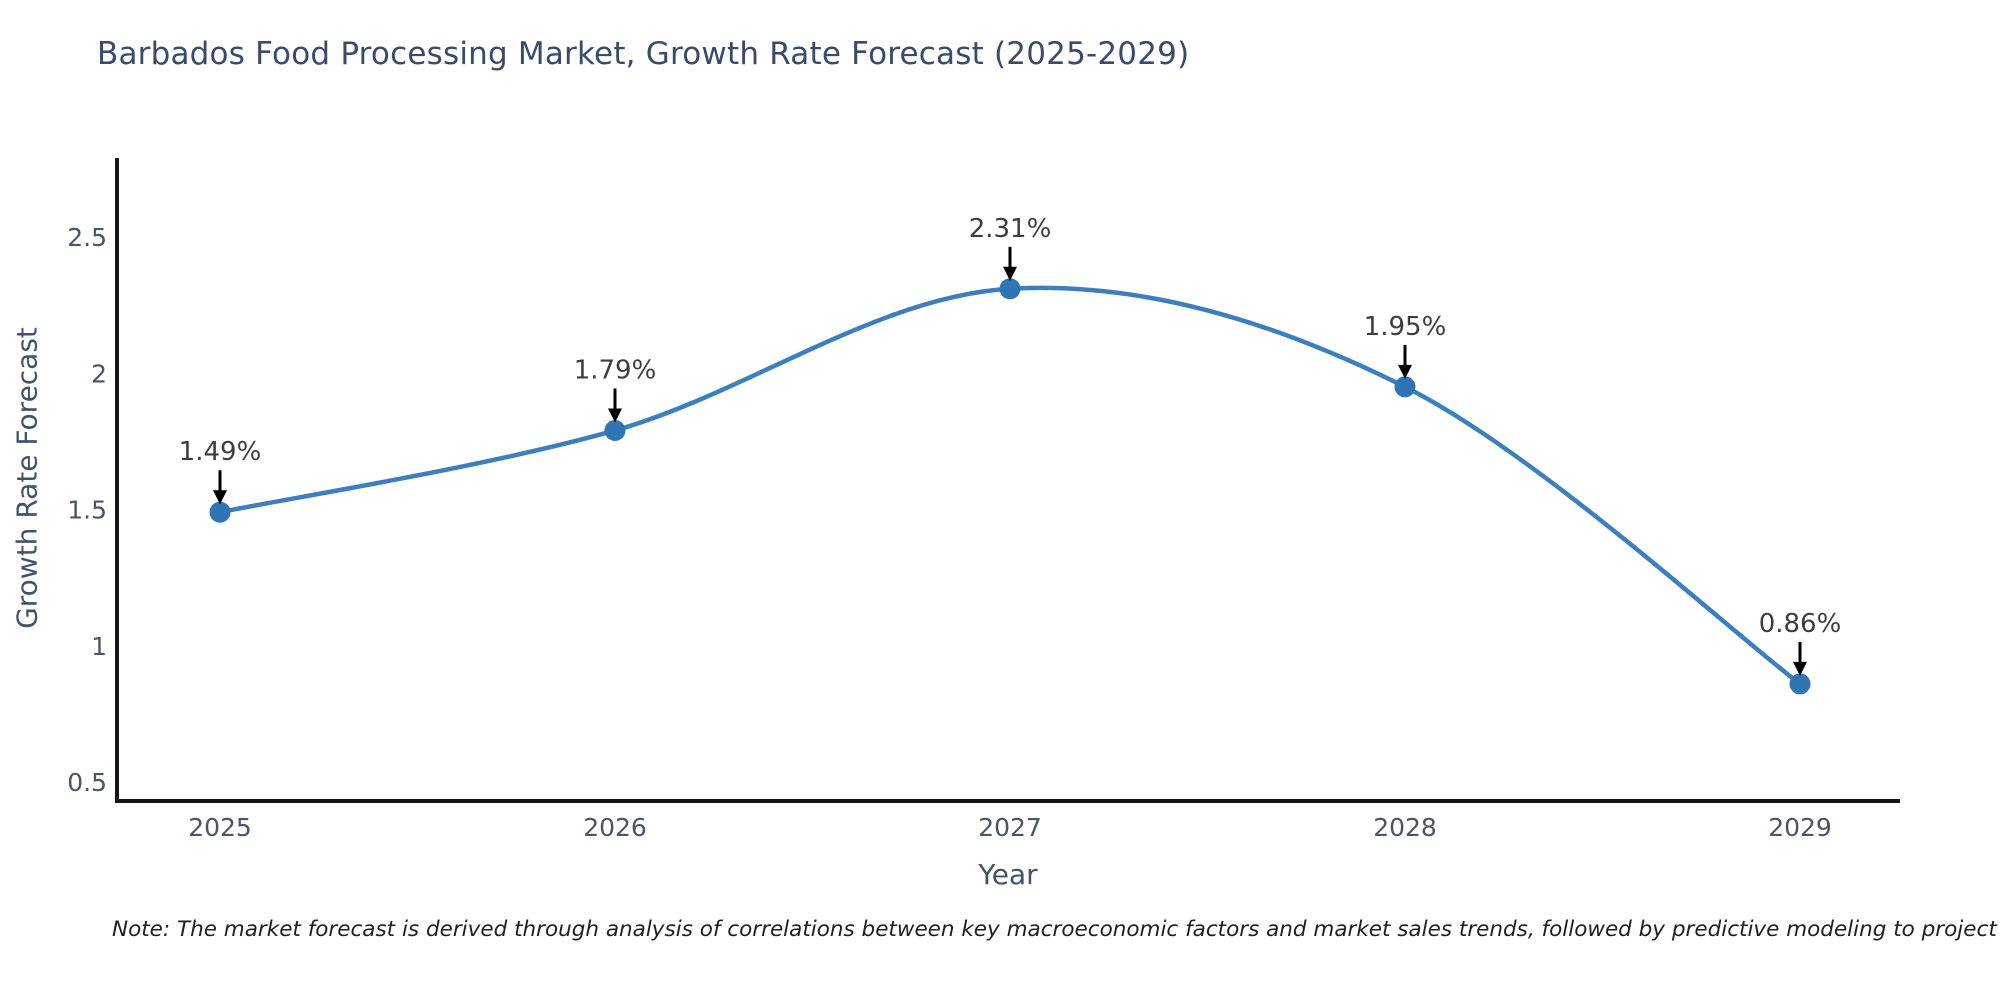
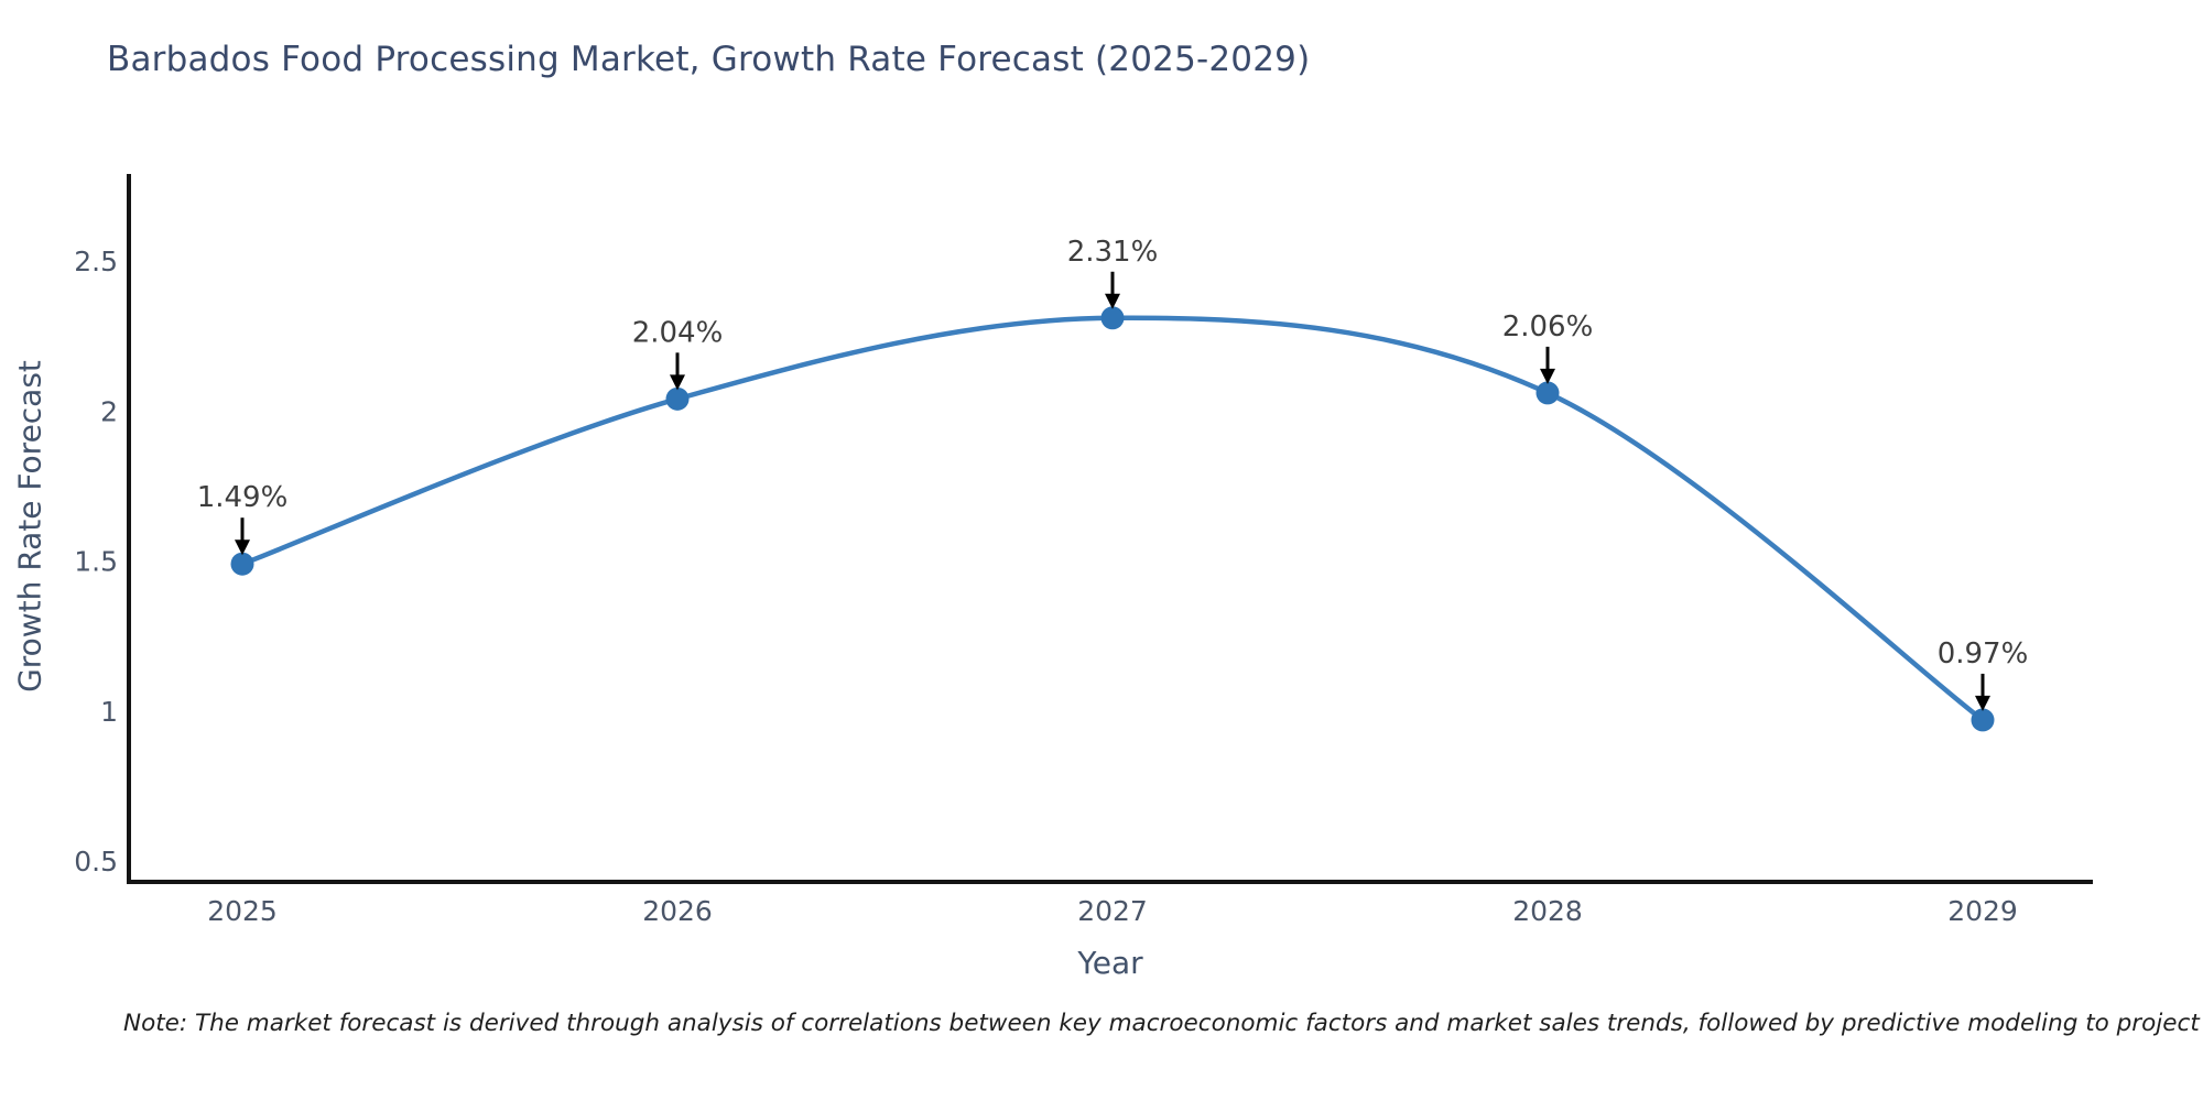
2026: 1.79% -> 2.04%
2028: 1.95% -> 2.06%
2029: 0.86% -> 0.97%
